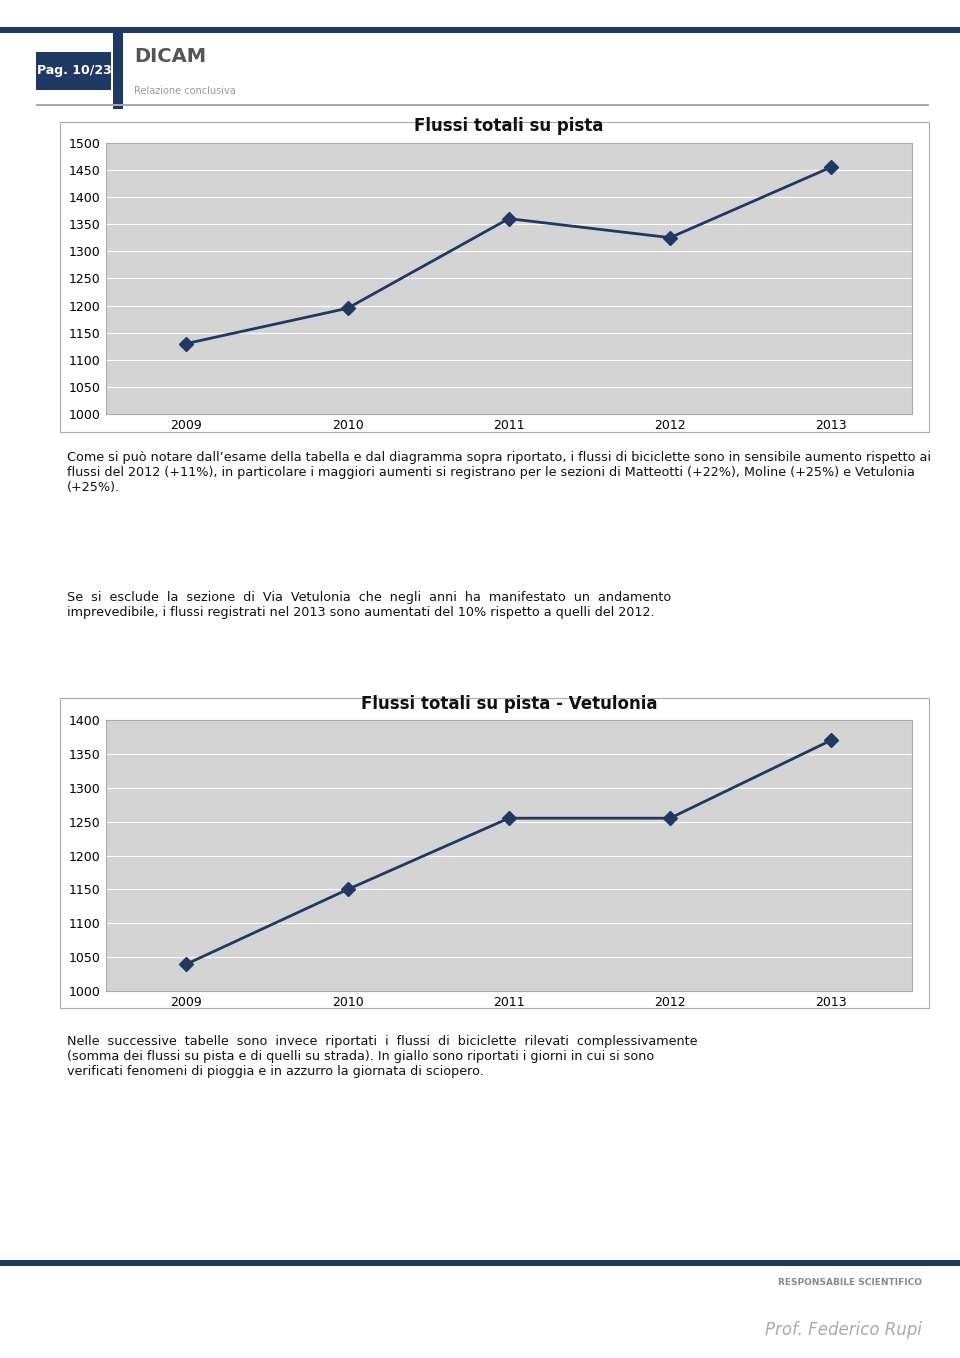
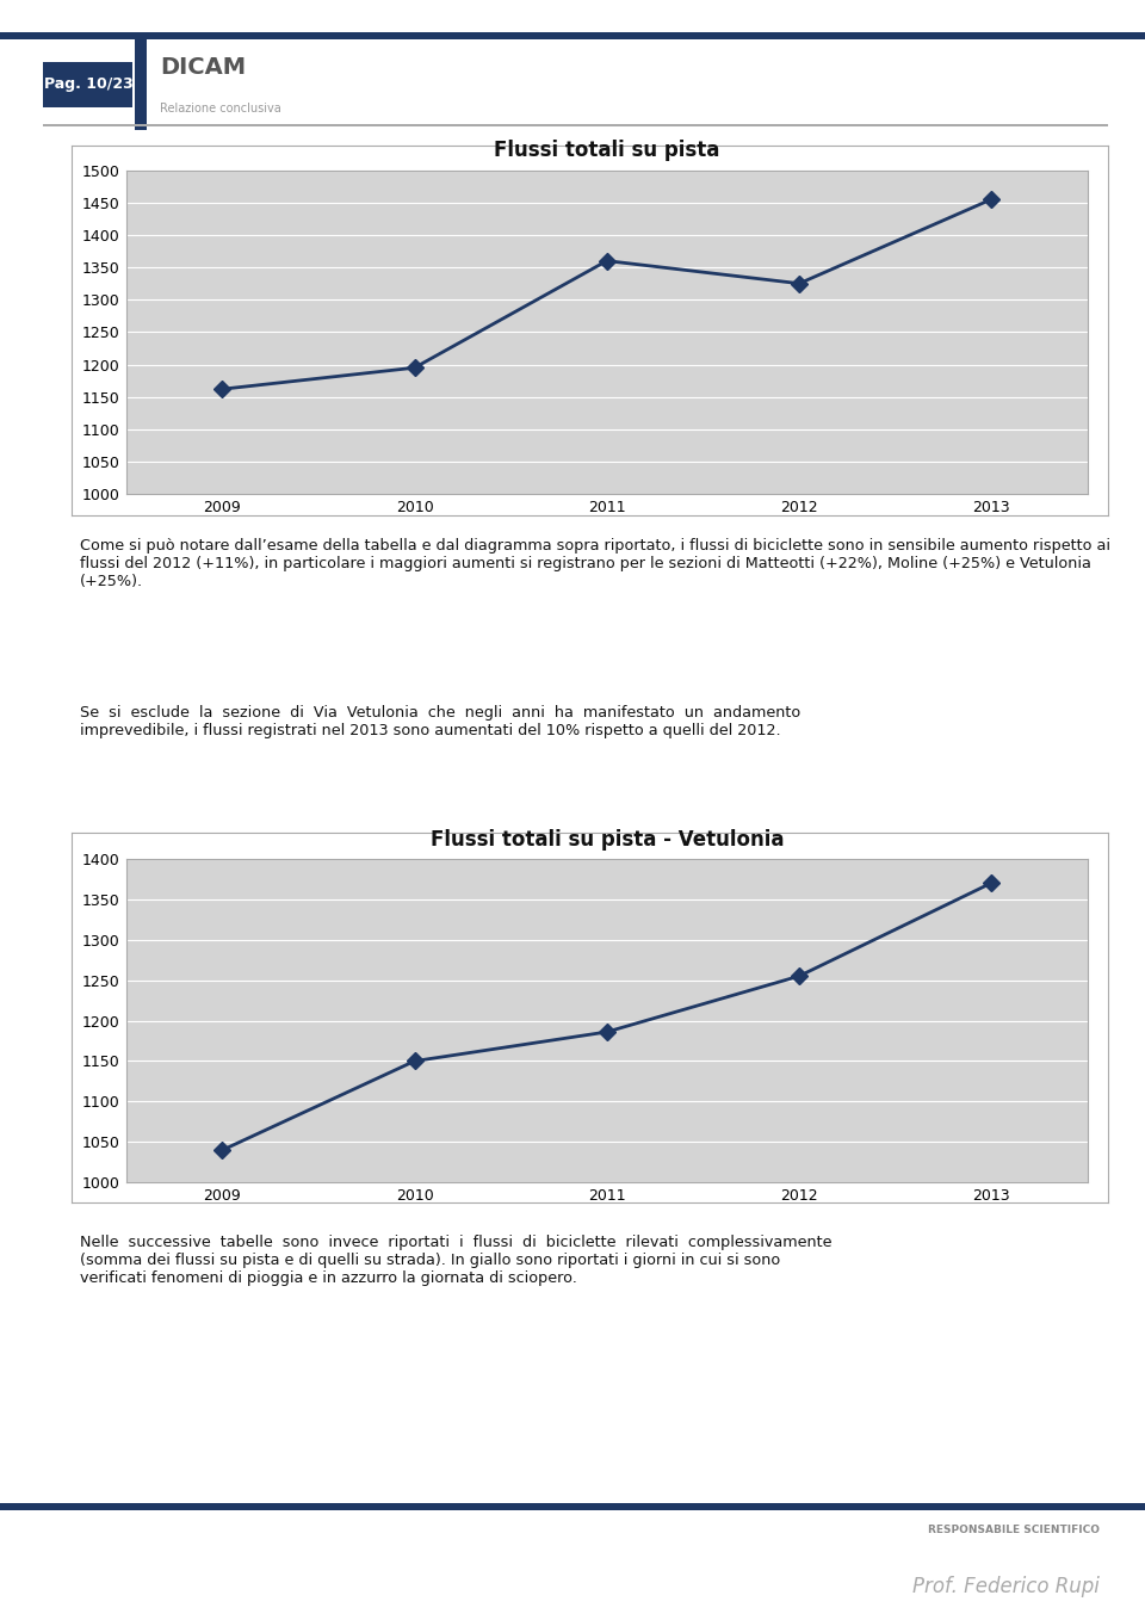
Flussi totali su pista/2009: 1130 -> 1162
Flussi totali su pista - Vetulonia/2011: 1255 -> 1186
